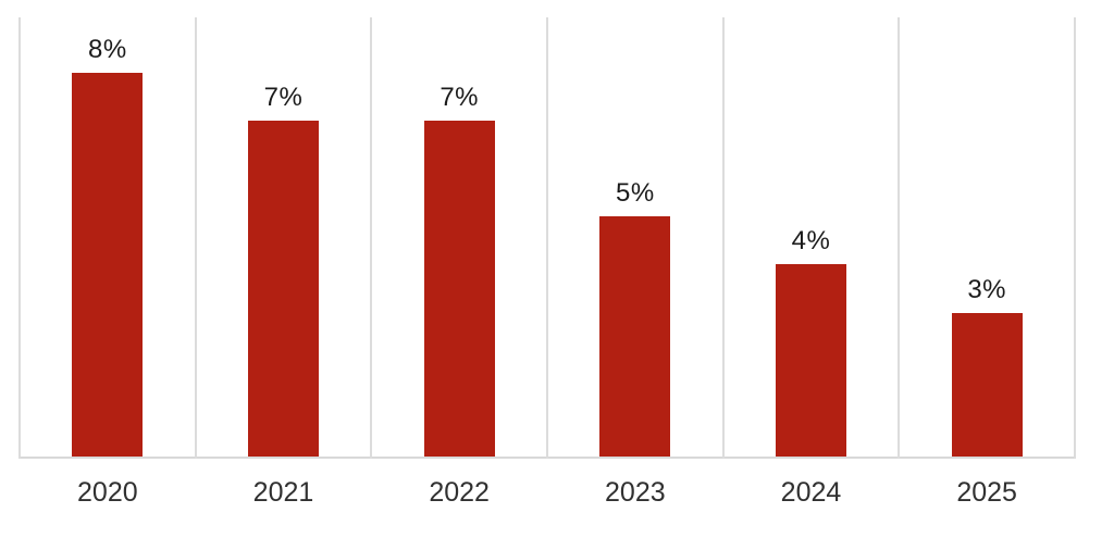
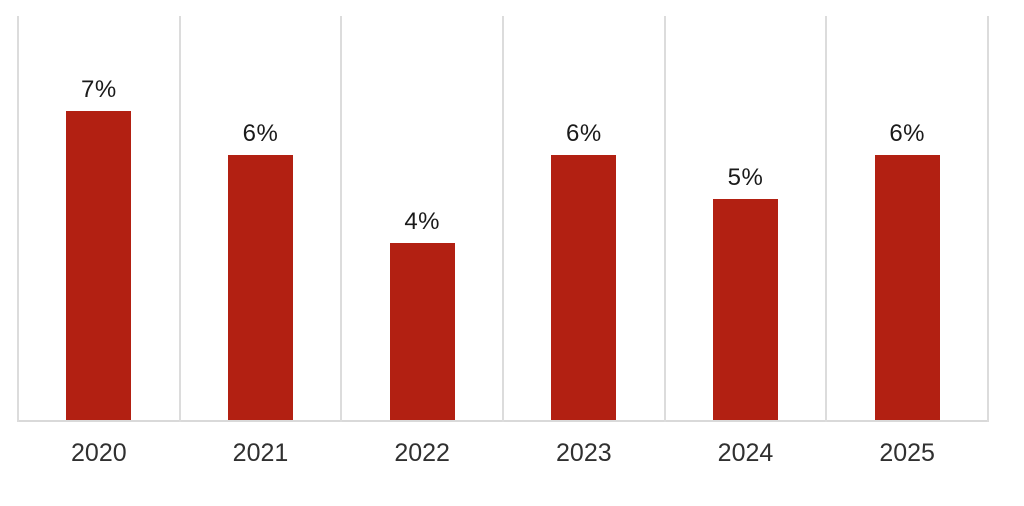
2020: 8% -> 7%
2021: 7% -> 6%
2022: 7% -> 4%
2023: 5% -> 6%
2024: 4% -> 5%
2025: 3% -> 6%
